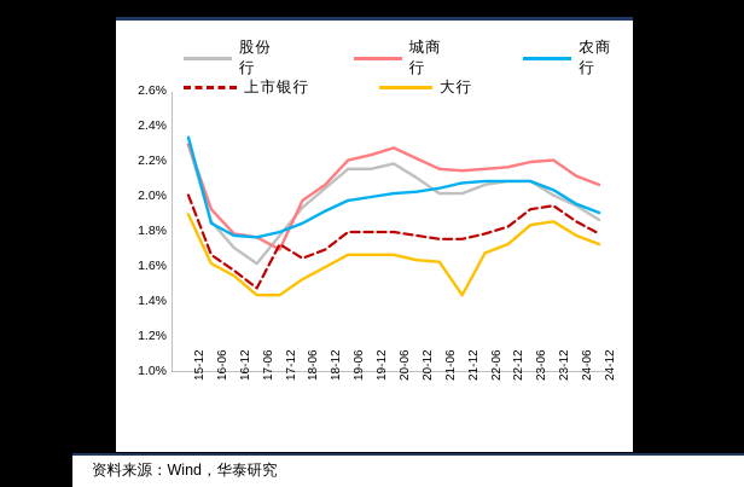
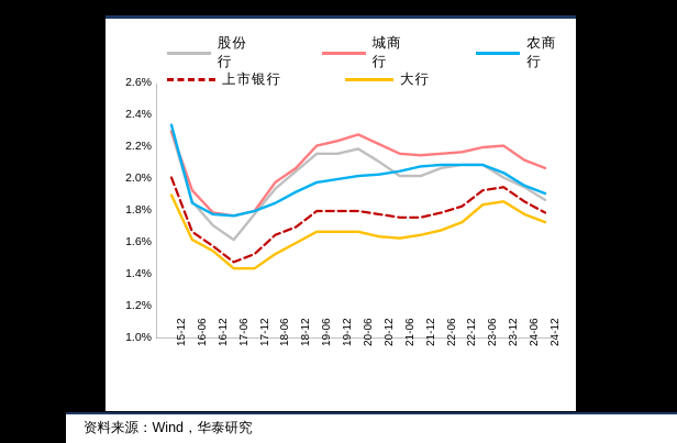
城商行/17-12: 1.70% -> 1.80%
上市银行/17-12: 1.73% -> 1.53%
大行/21-12: 1.44% -> 1.65%
